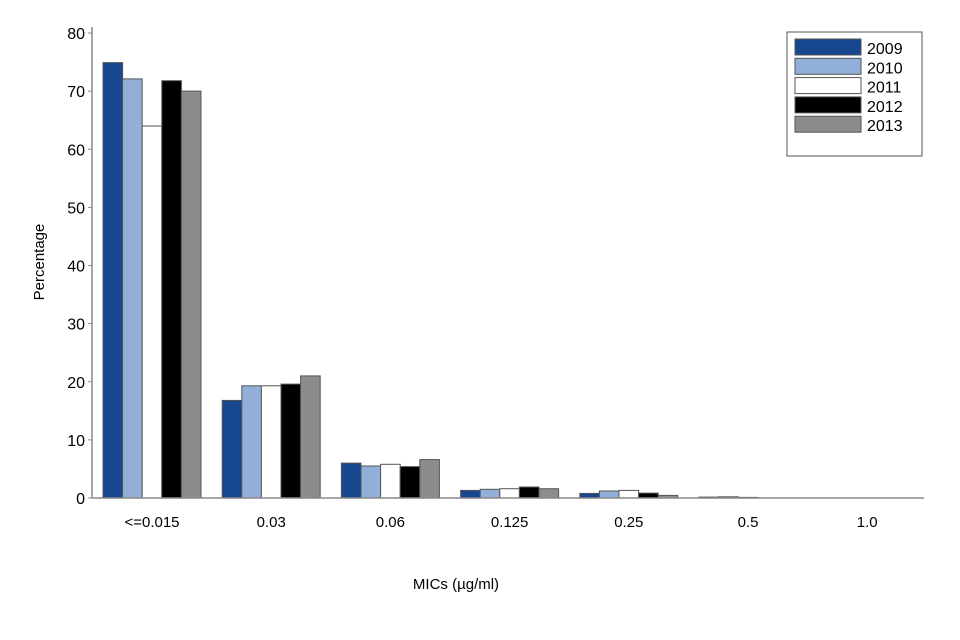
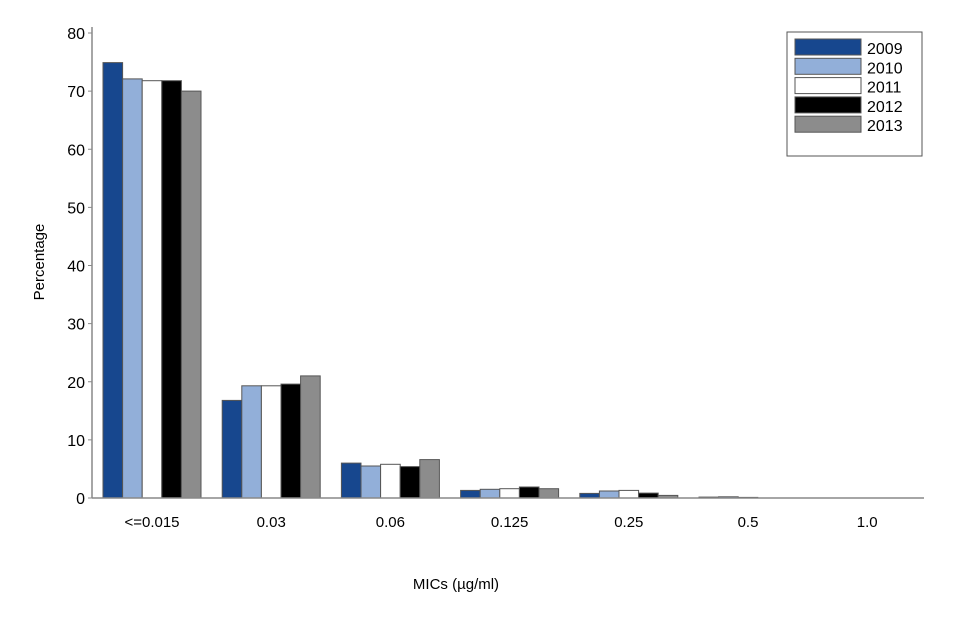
2011/<=0.015: 64 -> 72
